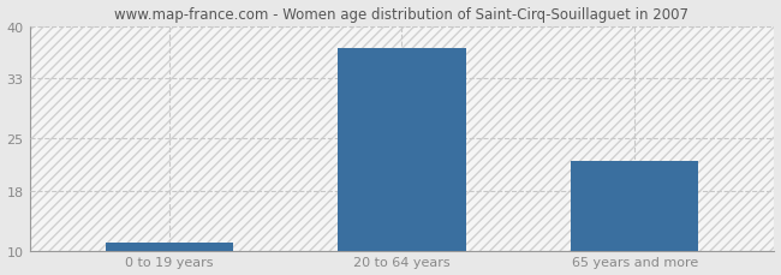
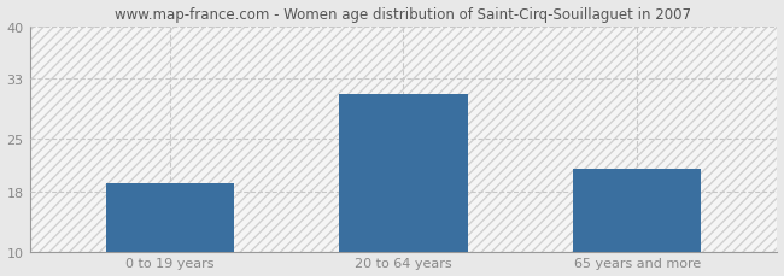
0 to 19 years: 11 -> 19
20 to 64 years: 37 -> 31
65 years and more: 22 -> 21
